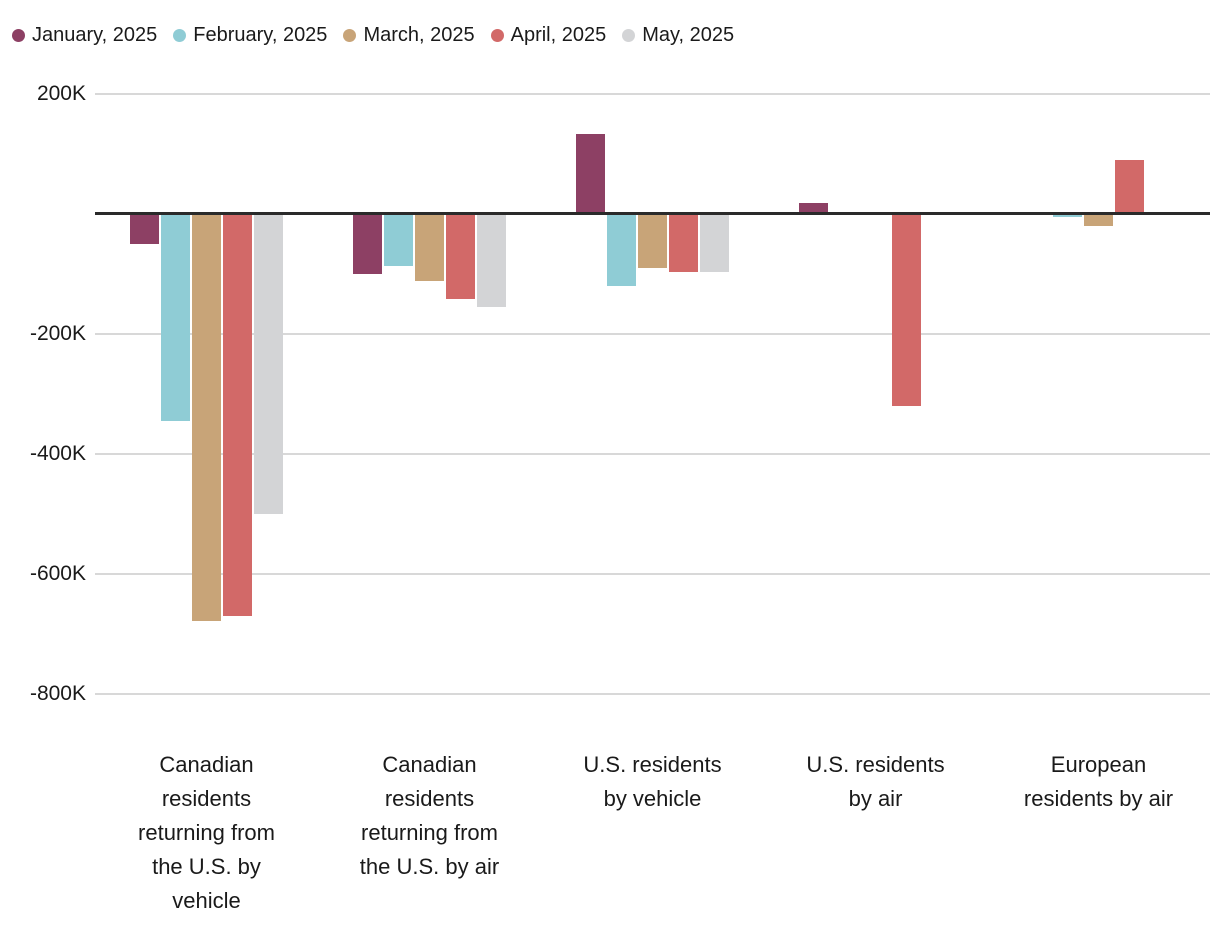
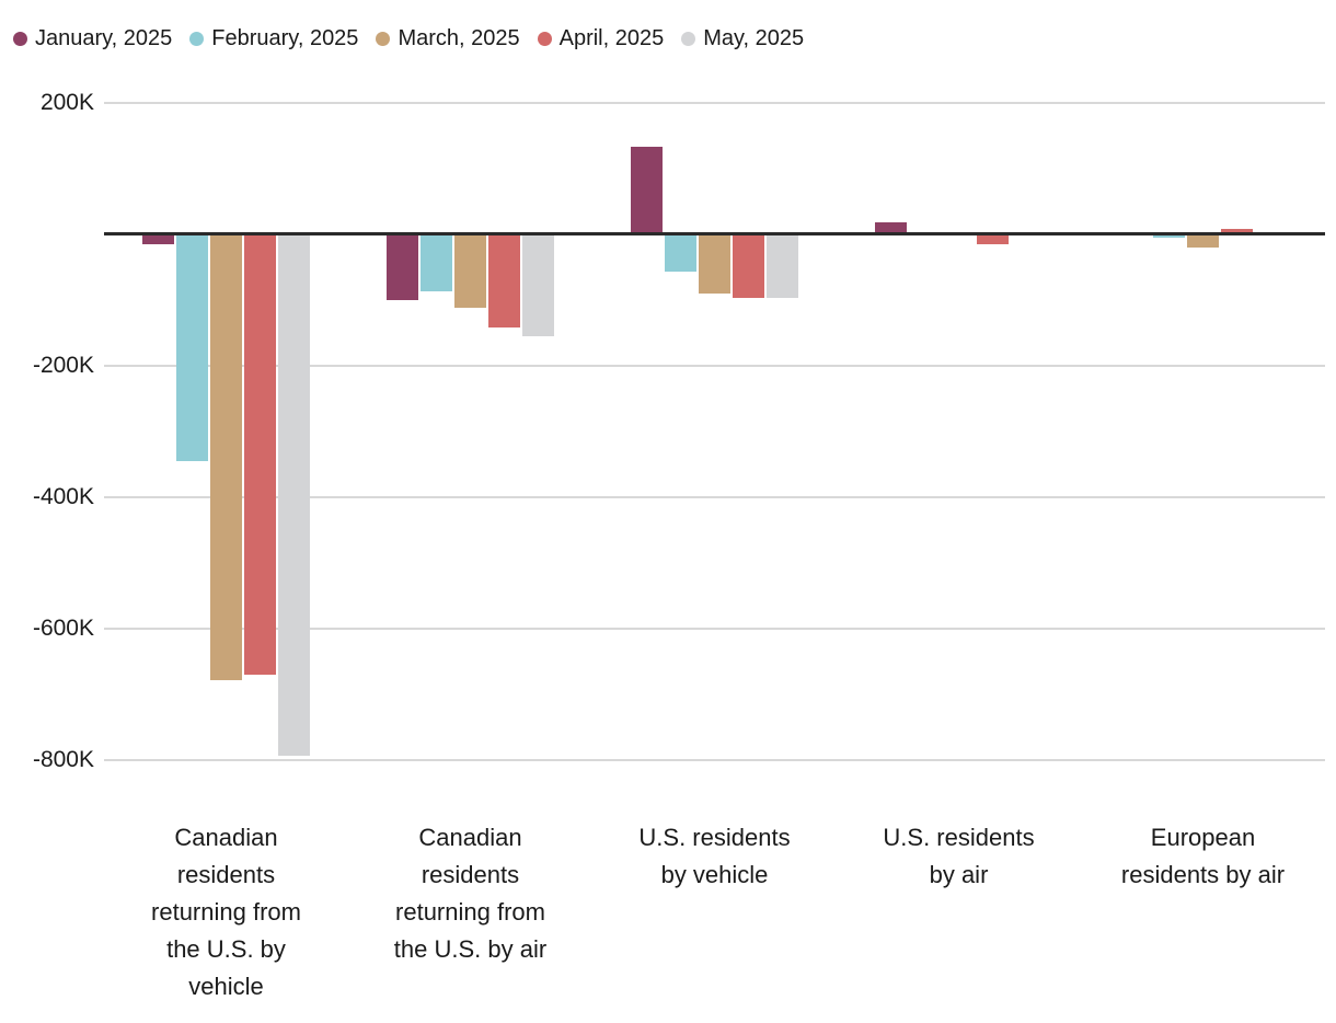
January, 2025/Canadian residents returning from the U.S. by vehicle: -50K -> -20K
May, 2025/Canadian residents returning from the U.S. by vehicle: -500K -> -790K
February, 2025/U.S. residents by vehicle: -120K -> -60K
April, 2025/U.S. residents by air: -320K -> -20K
April, 2025/European residents by air: 90K -> 10K
